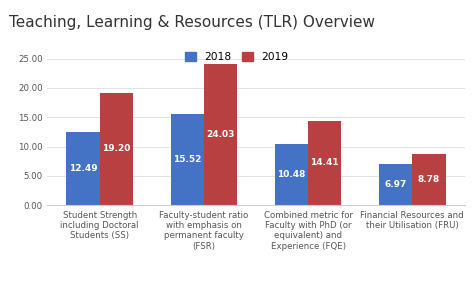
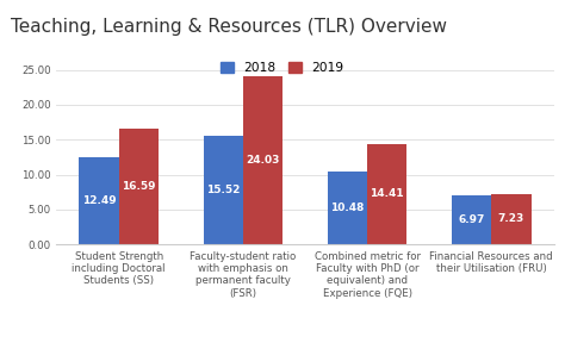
2019/Student Strength including Doctoral Students (SS): 19.20 -> 16.59
2019/Financial Resources and their Utilisation (FRU): 8.78 -> 7.23
